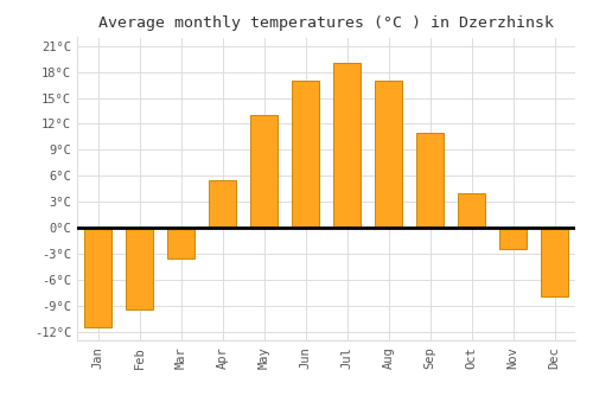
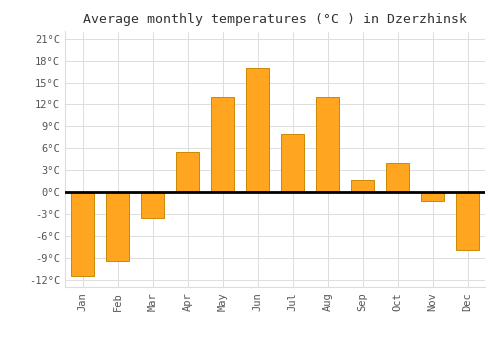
Jul: 19.0°C -> 8.0°C
Aug: 17.0°C -> 13.0°C
Sep: 11.0°C -> 1.6°C
Nov: -2.5°C -> -1.2°C
